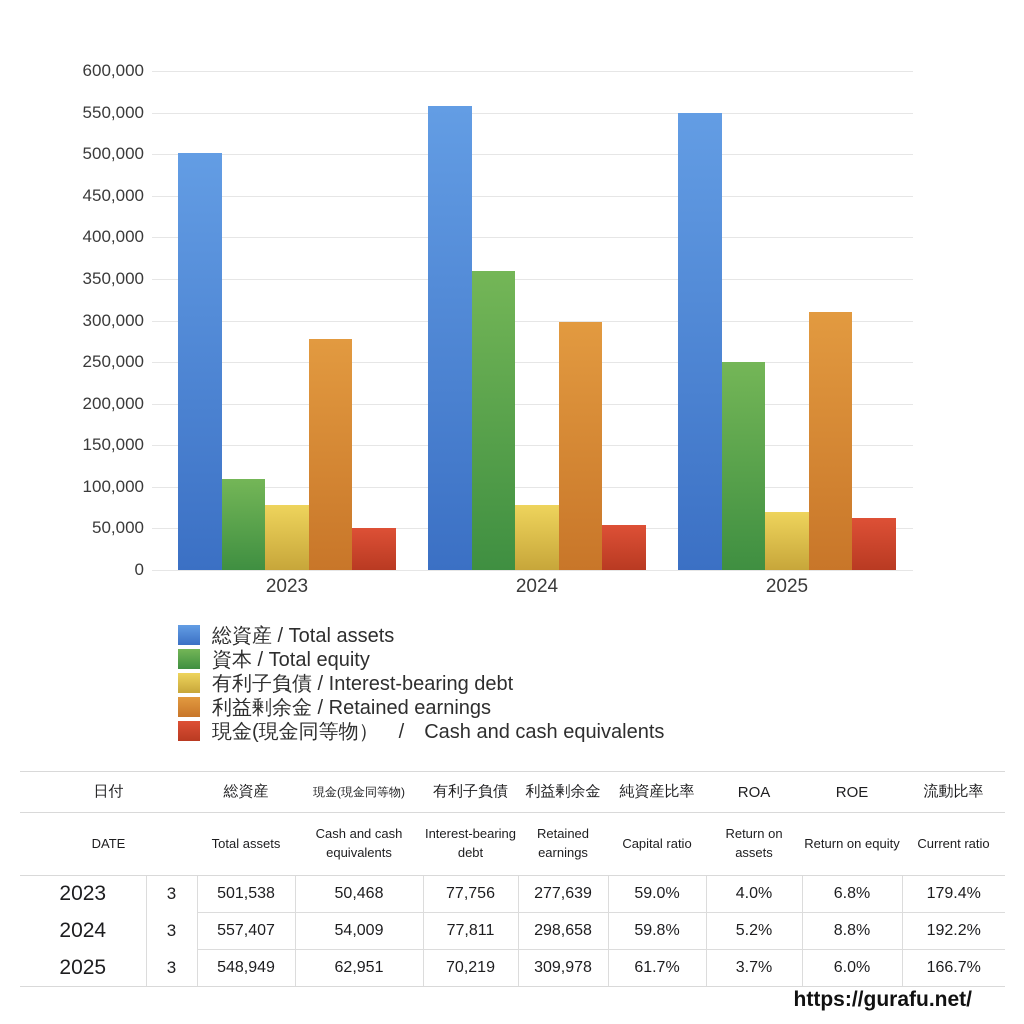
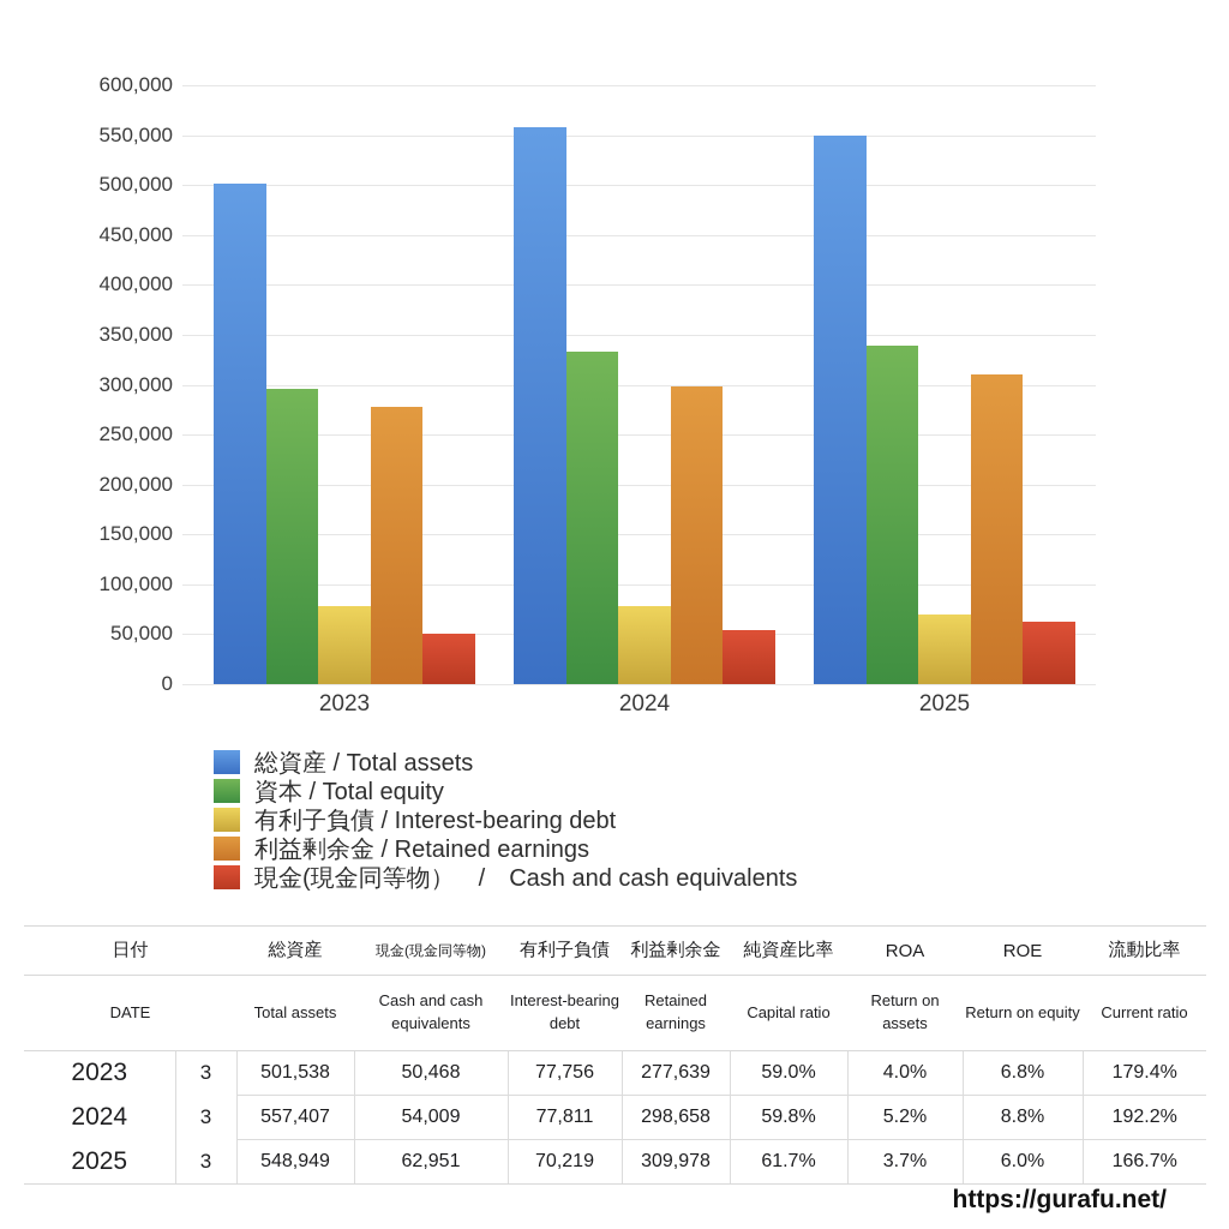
資本 / Total equity/2023: 110000 -> 300000
資本 / Total equity/2024: 360000 -> 330000
資本 / Total equity/2025: 250000 -> 340000
